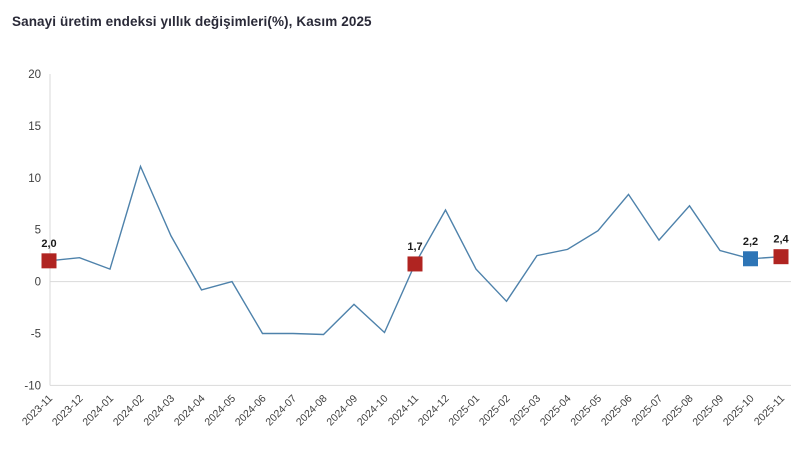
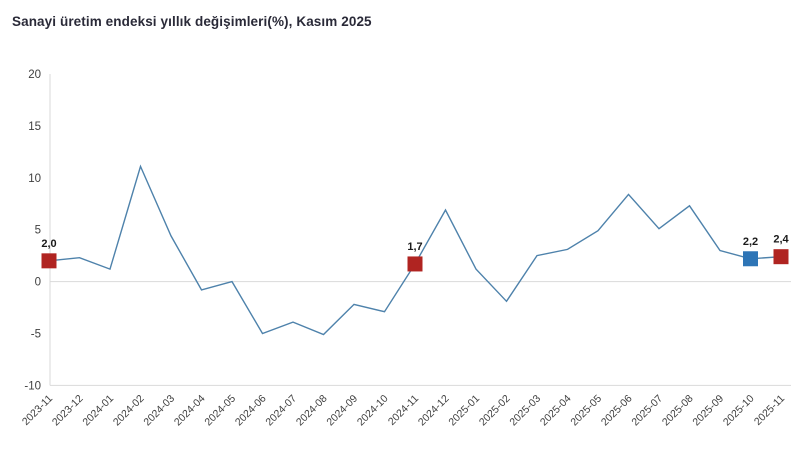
2024-07: -5.0 -> -3.9
2024-10: -4.9 -> -2.9
2025-07: 4.0 -> 5.1
